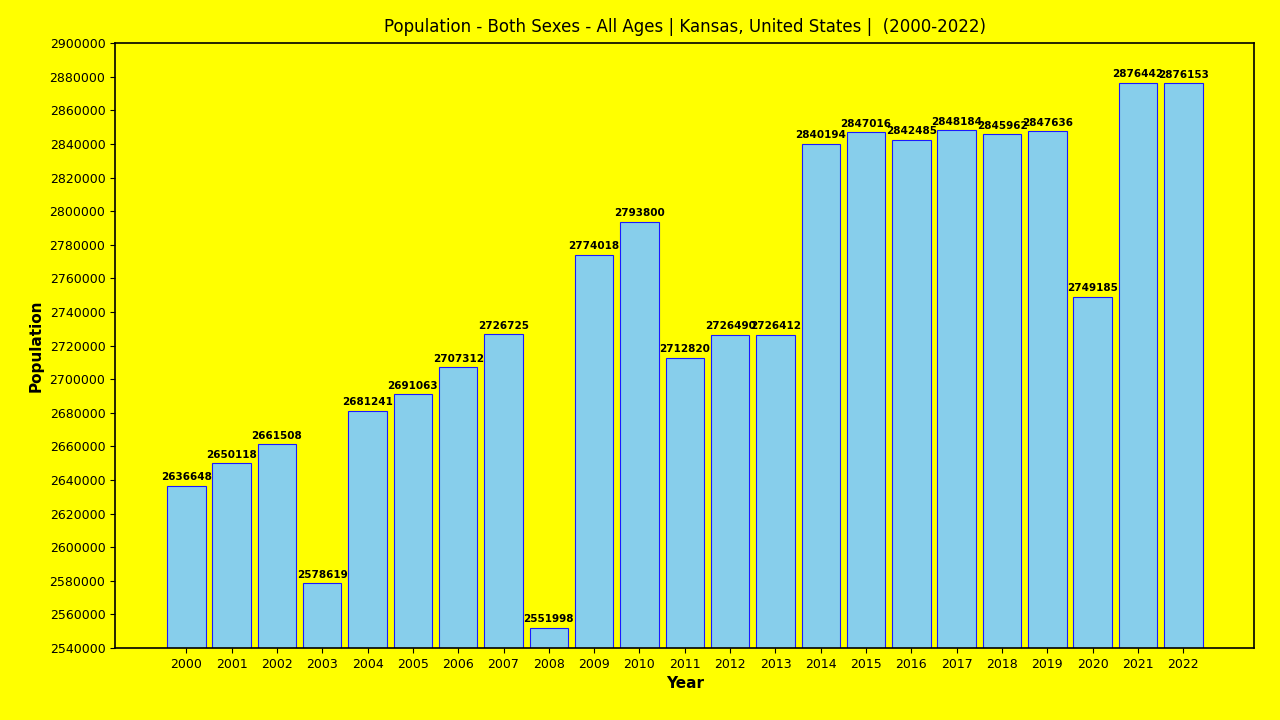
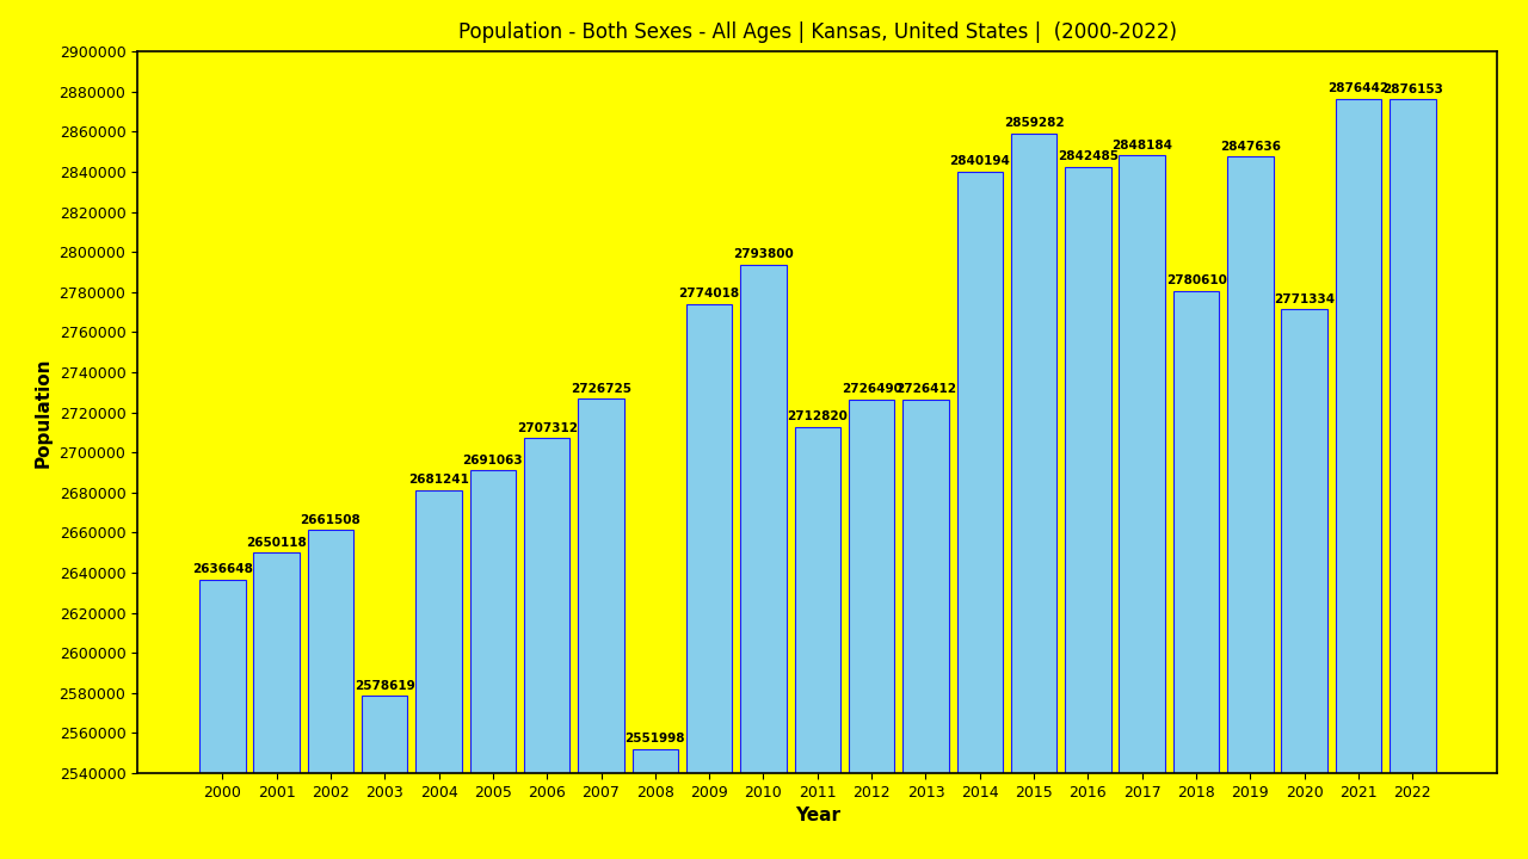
2015: 2847016 -> 2859282
2018: 2845962 -> 2780610
2020: 2749185 -> 2771334
